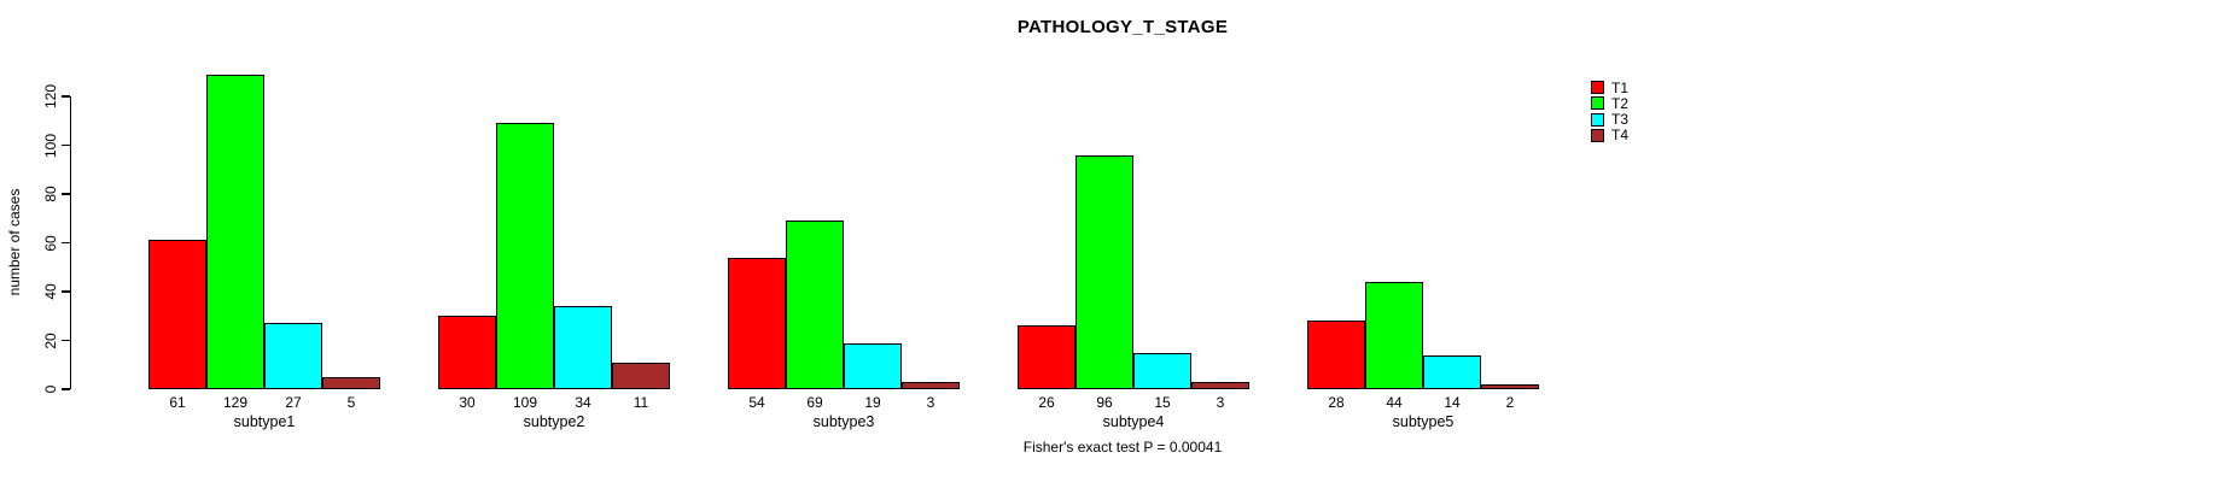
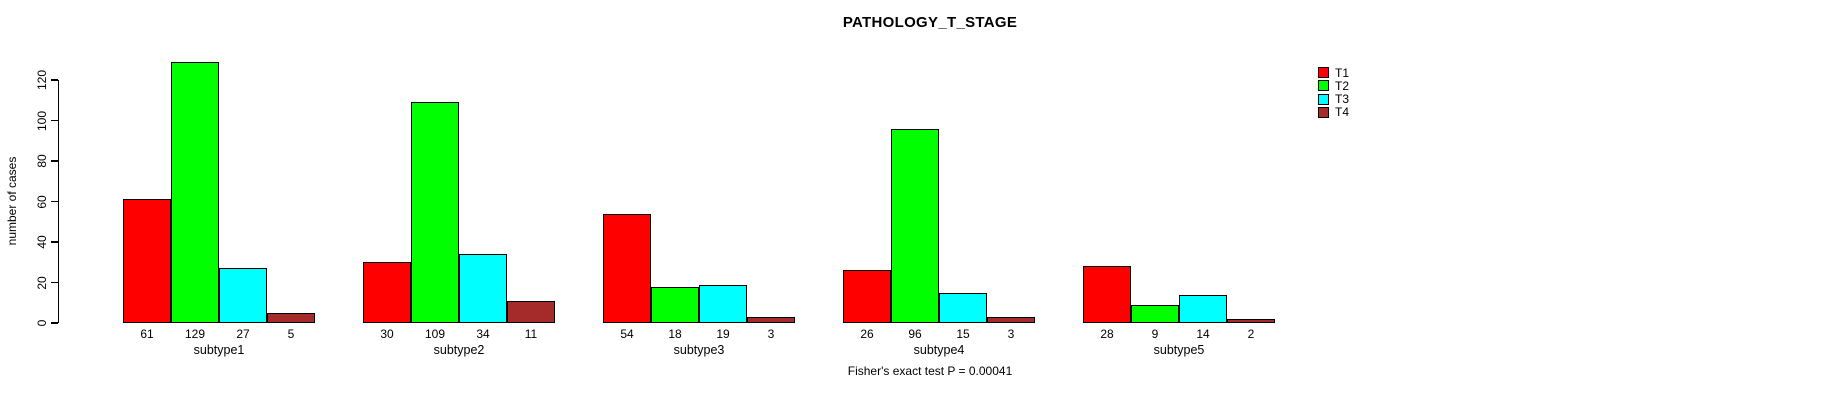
T2/subtype3: 69 -> 18
T2/subtype5: 44 -> 9
